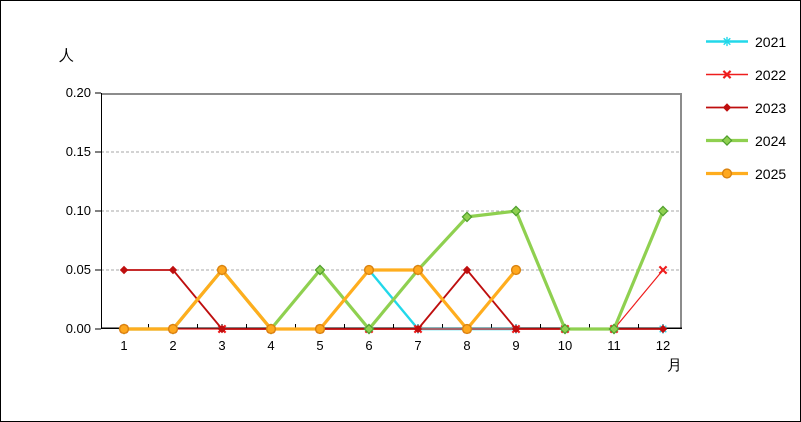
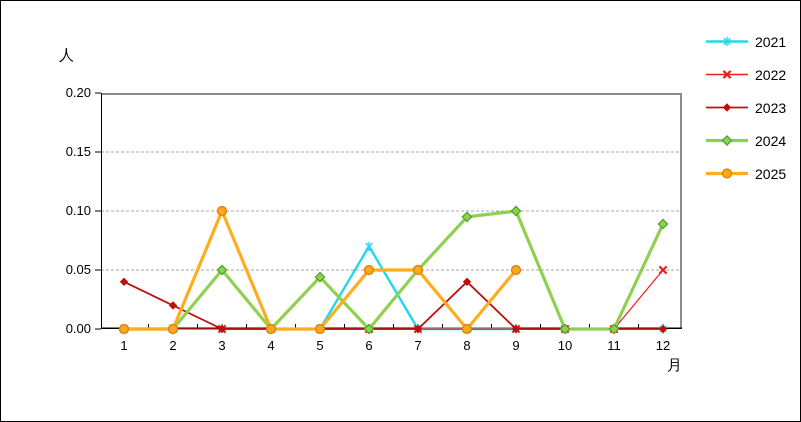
2023/1: 0.05 -> 0.04
2023/2: 0.05 -> 0.02
2025/3: 0.05 -> 0.10
2024/5: 0.050 -> 0.044
2021/6: 0.05 -> 0.07
2023/8: 0.05 -> 0.04
2024/12: 0.100 -> 0.089
